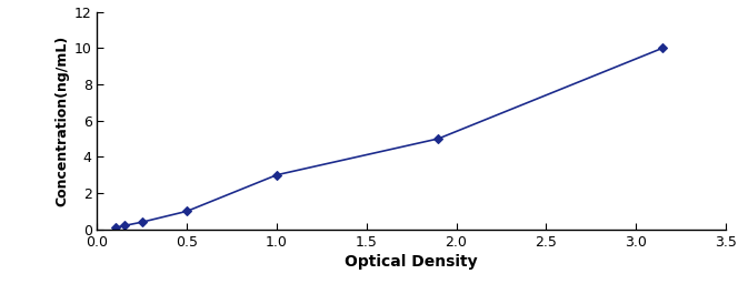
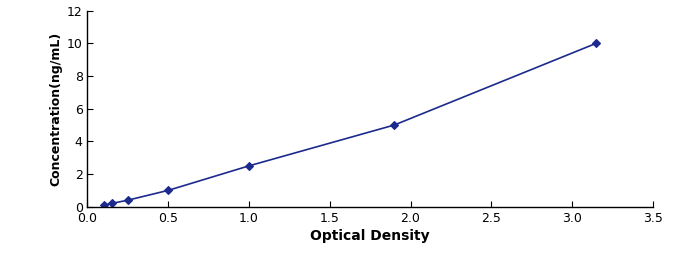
1.0: 3.0 -> 2.5
